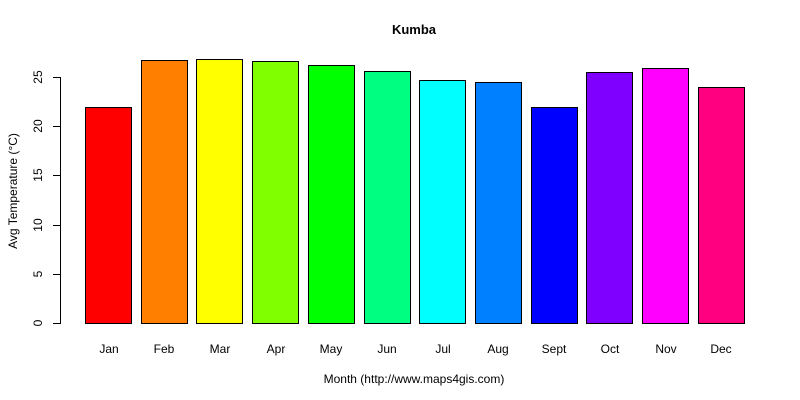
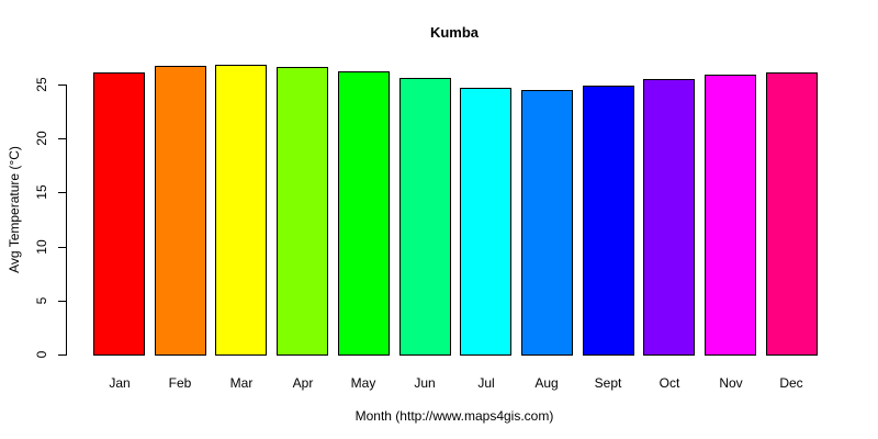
Jan: 22 -> 26
Sept: 22 -> 25
Dec: 24 -> 26
